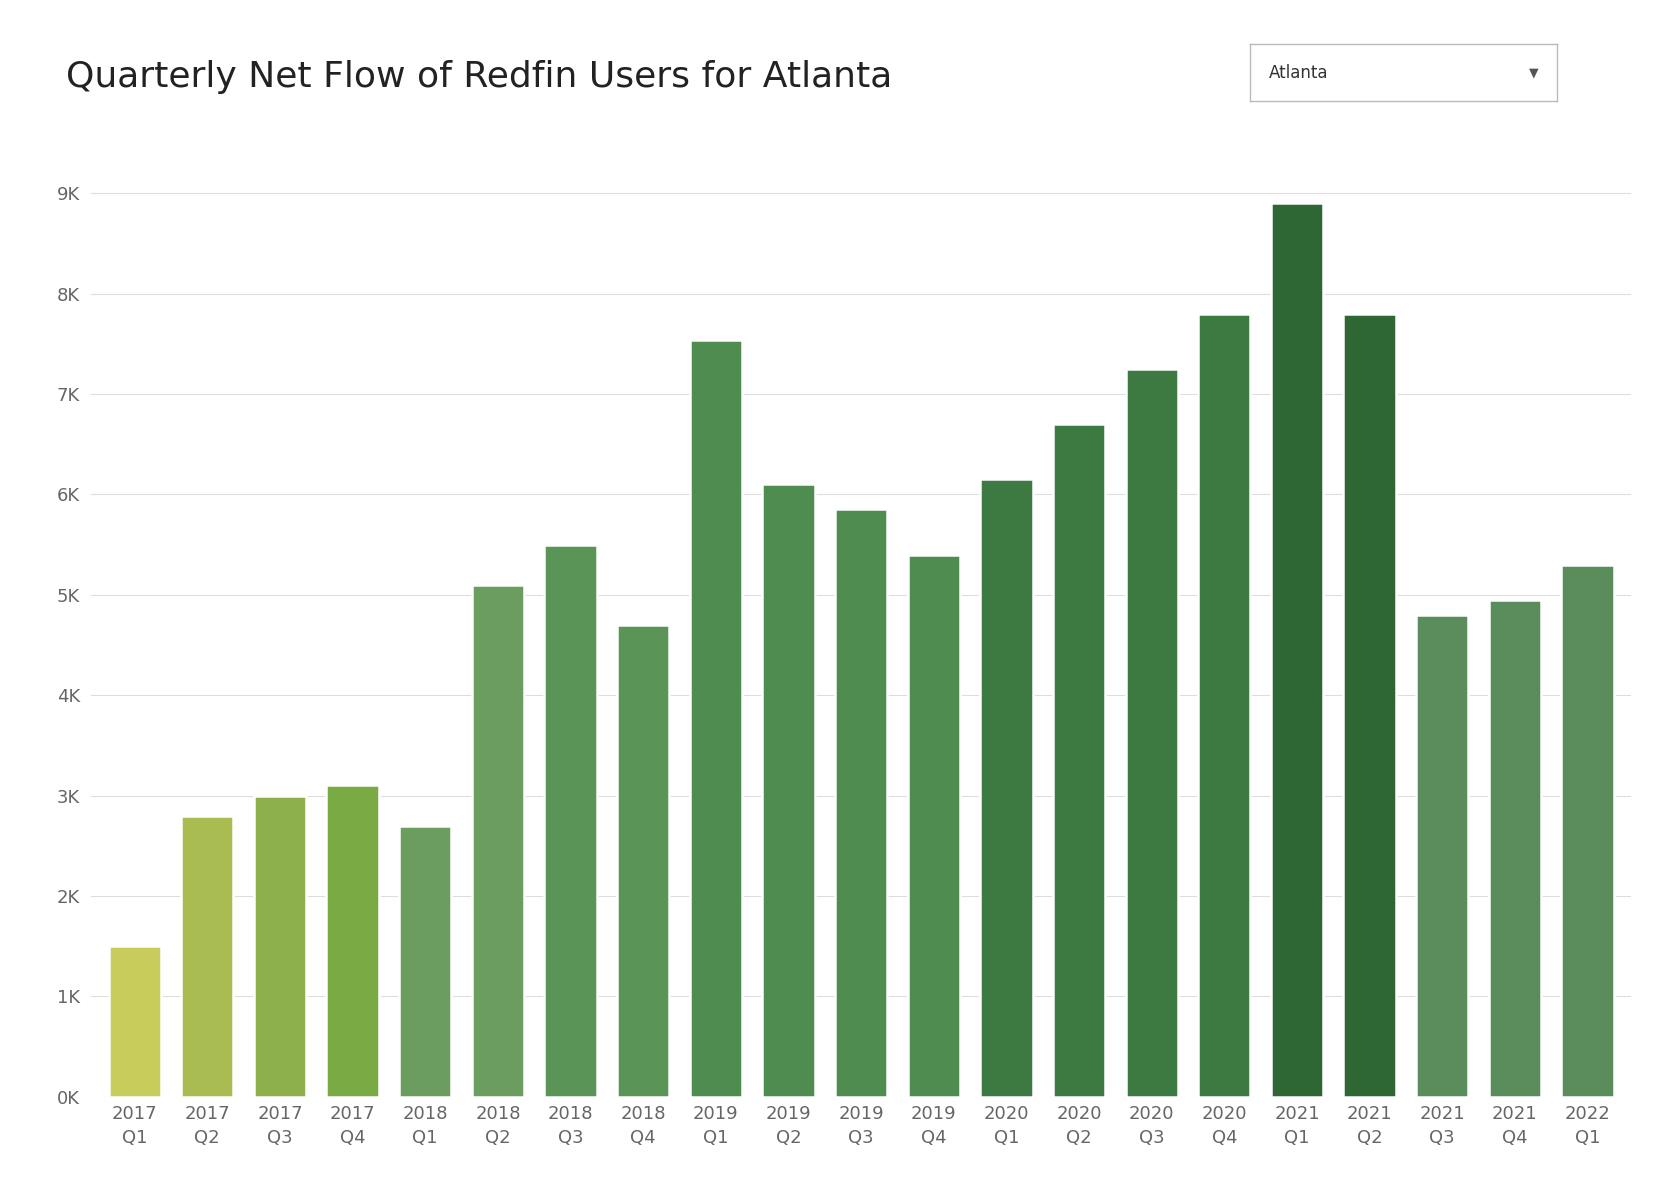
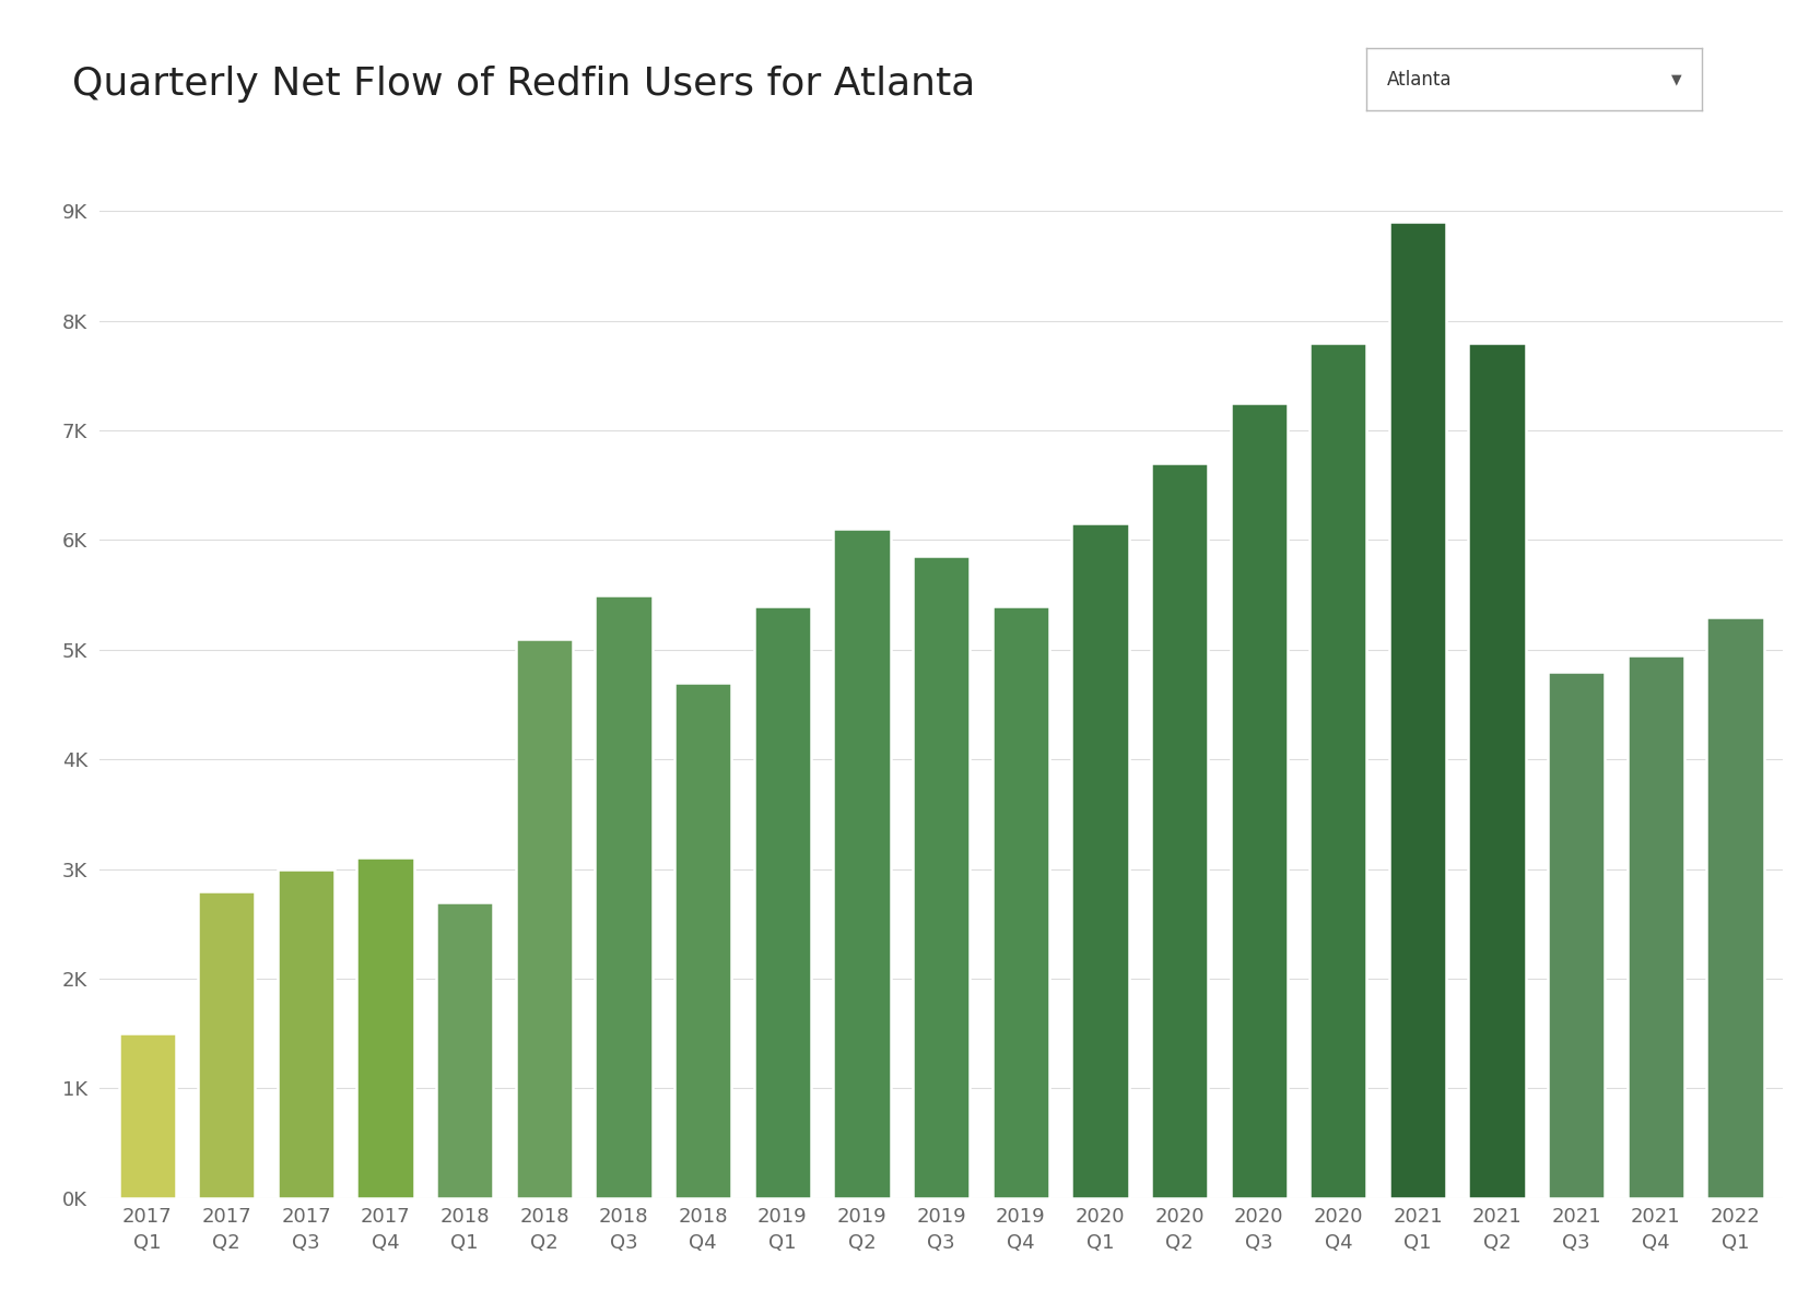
2019 Q1: 7.54K -> 5.40K
